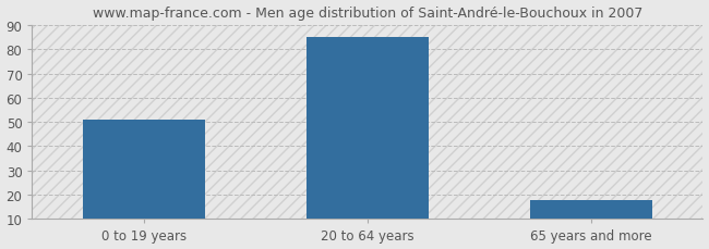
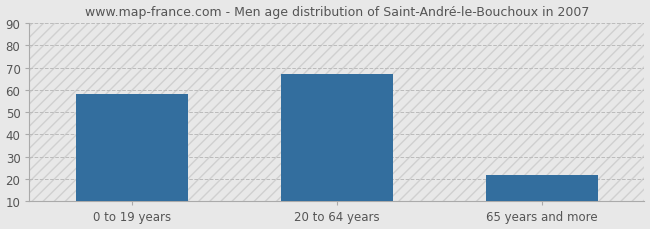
0 to 19 years: 51 -> 58
20 to 64 years: 85 -> 67
65 years and more: 18 -> 22
